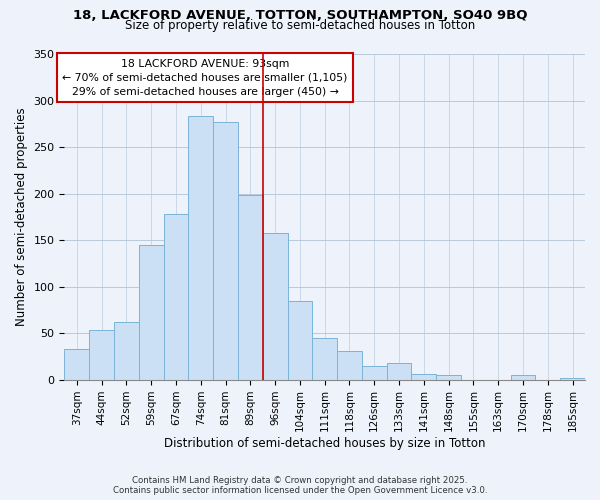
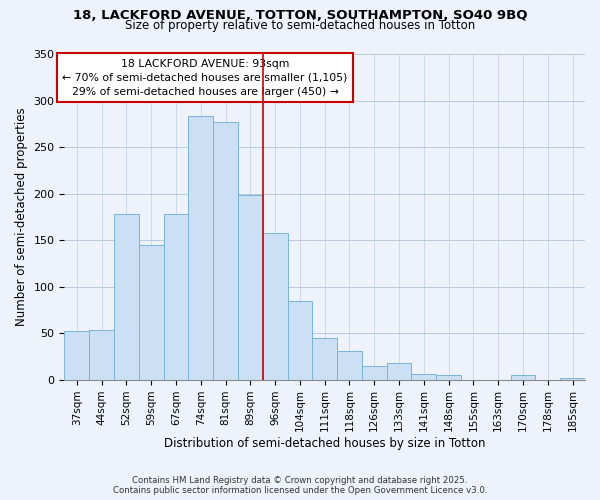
37sqm: 33 -> 52
52sqm: 62 -> 178
